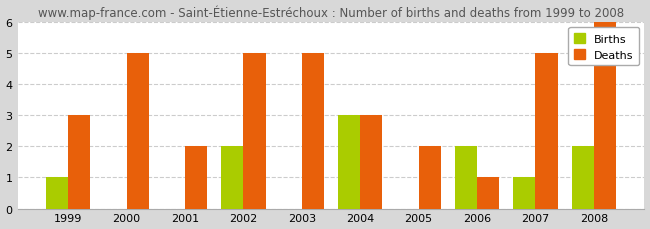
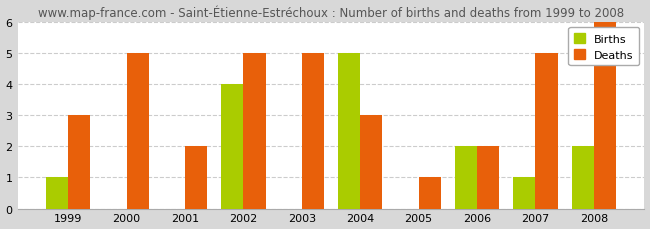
Births/2002: 2 -> 4
Births/2004: 3 -> 5
Deaths/2005: 2 -> 1
Deaths/2006: 1 -> 2
